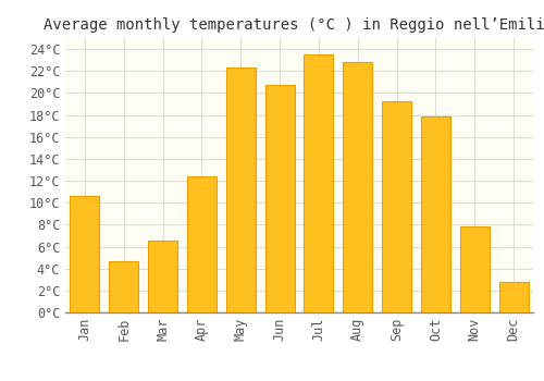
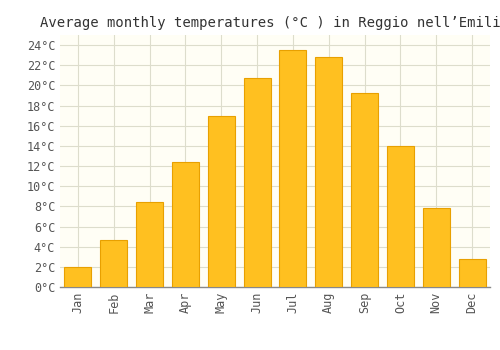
Jan: 10.6°C -> 2.0°C
Mar: 6.5°C -> 8.4°C
May: 22.3°C -> 17.0°C
Oct: 17.9°C -> 14.0°C
